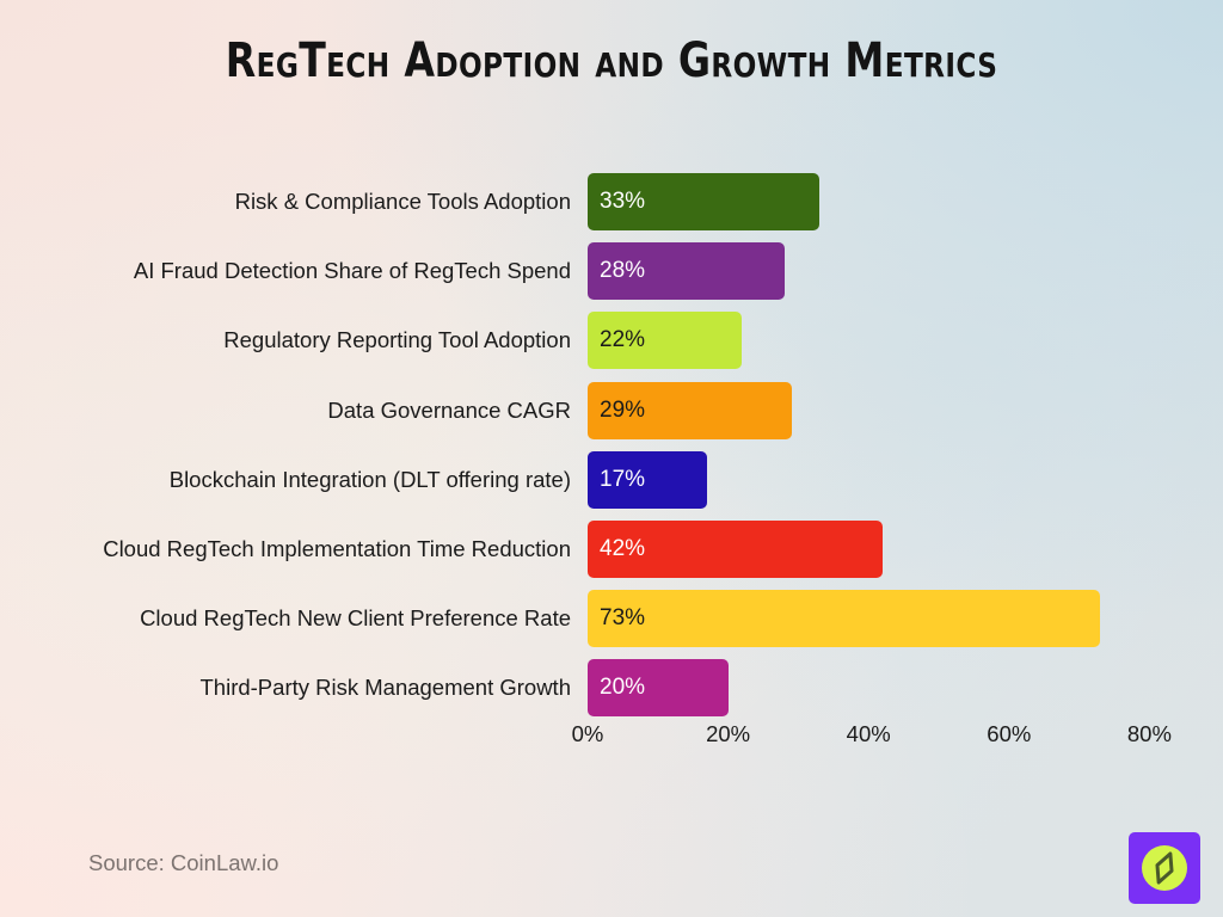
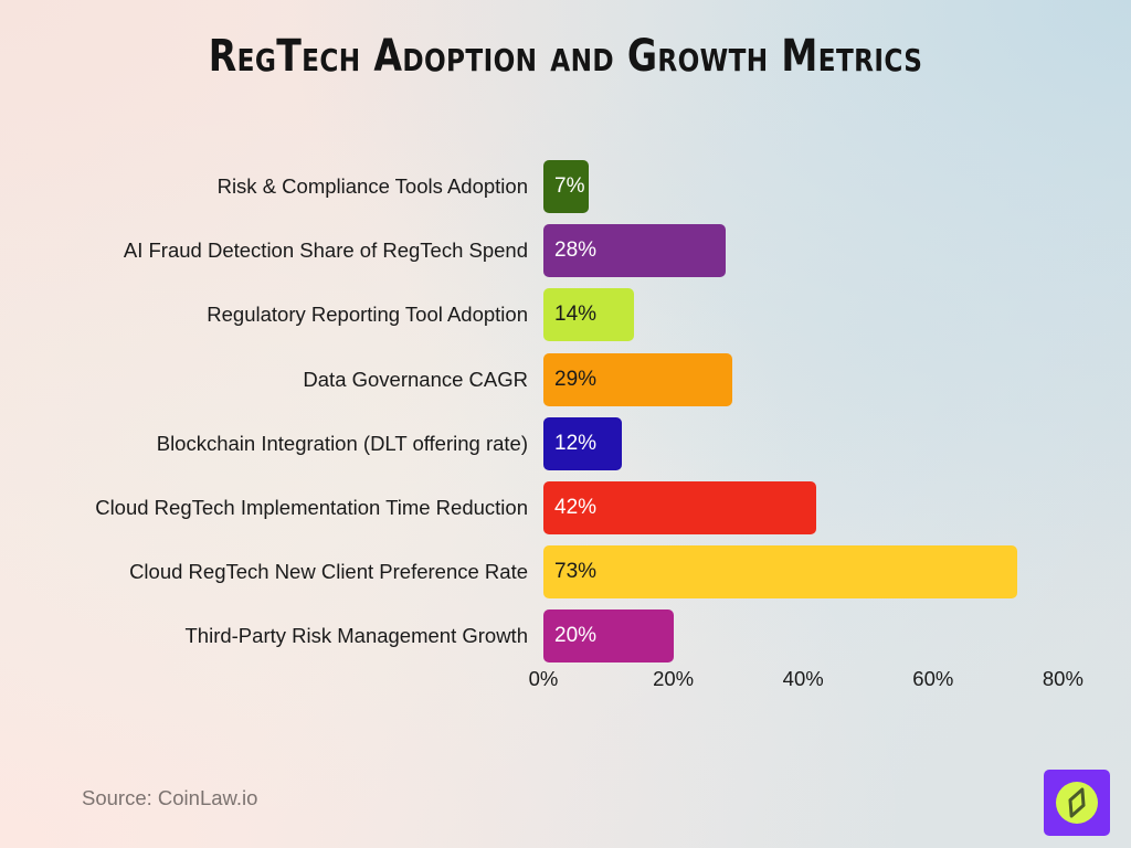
Risk & Compliance Tools Adoption: 33% -> 7%
Regulatory Reporting Tool Adoption: 22% -> 14%
Blockchain Integration (DLT offering rate): 17% -> 12%
